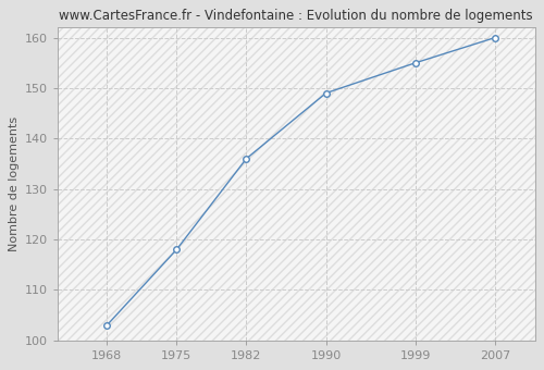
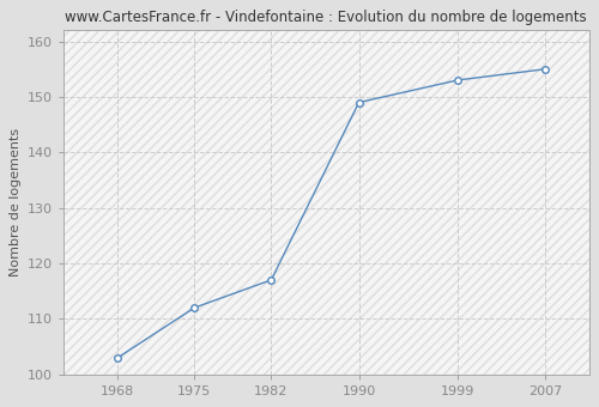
1975: 118 -> 112
1982: 136 -> 117
1999: 155 -> 153
2007: 160 -> 155
